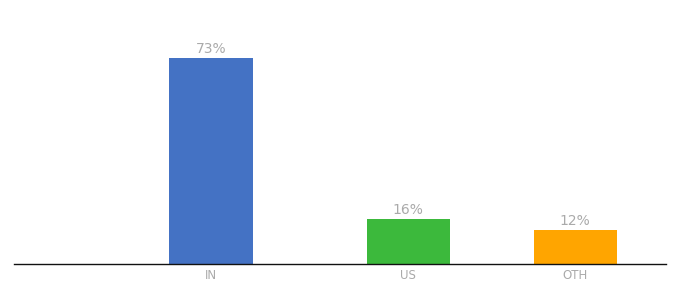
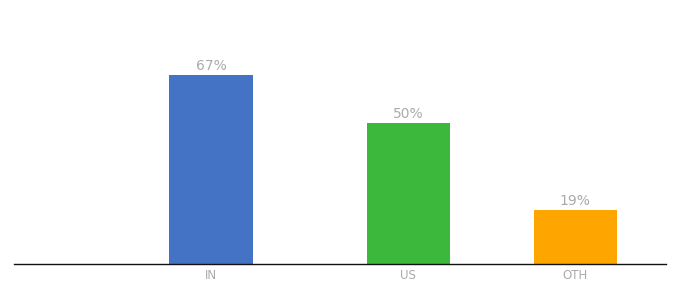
IN: 73% -> 67%
US: 16% -> 50%
OTH: 12% -> 19%
